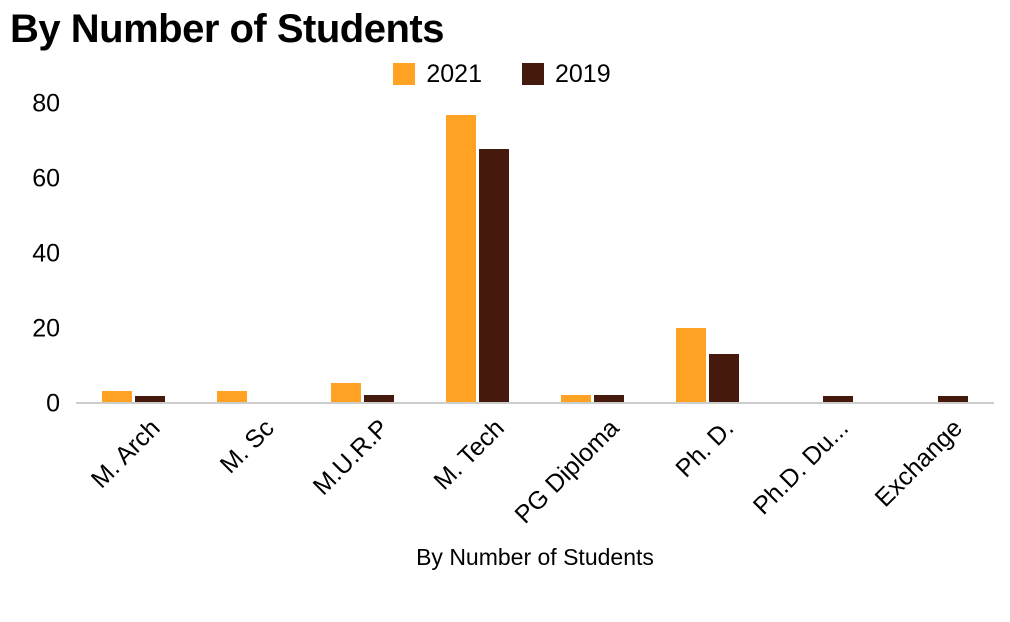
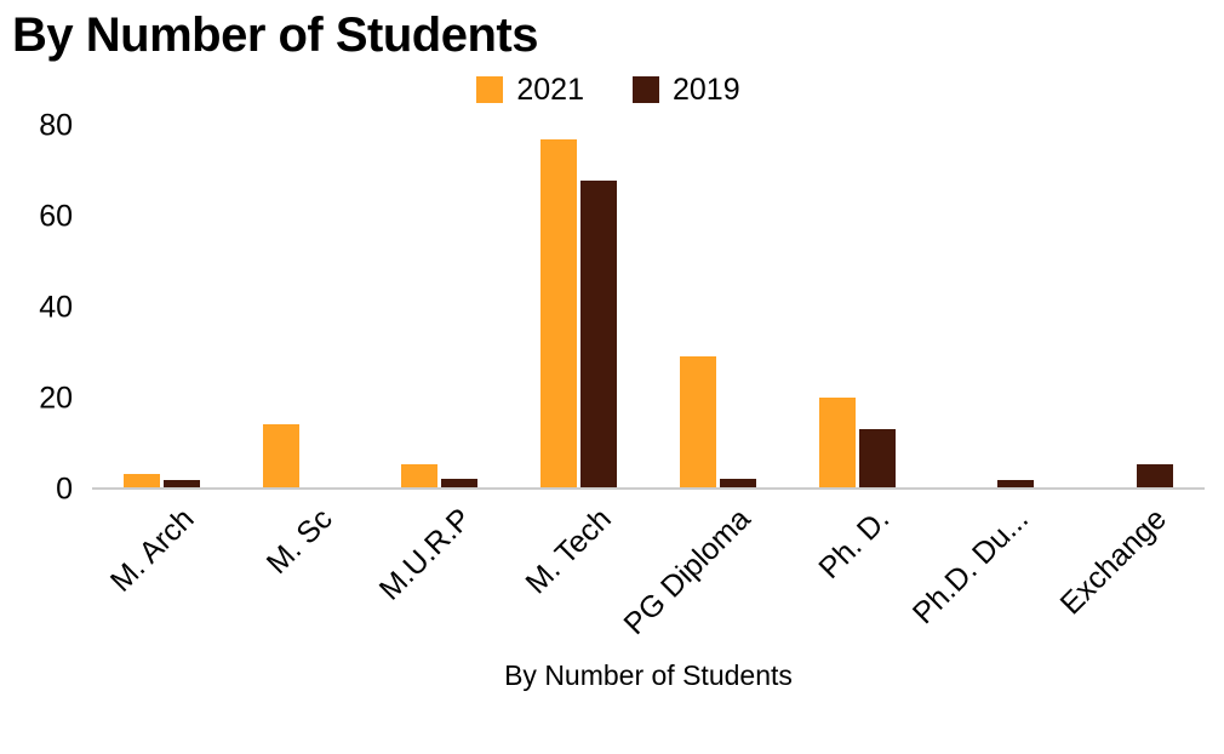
2021/M. Sc: 3 -> 14
2021/PG Diploma: 2 -> 29
2019/Exchange: 2 -> 5
